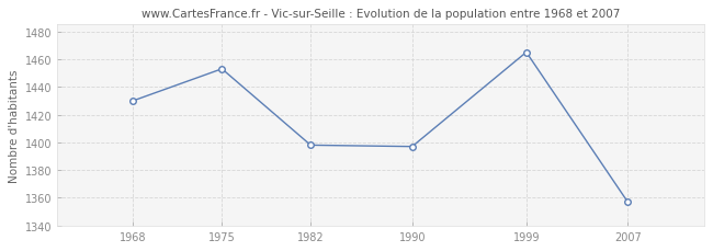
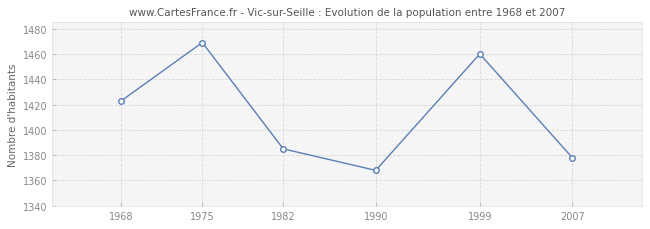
1968: 1430 -> 1423
1975: 1453 -> 1469
1982: 1398 -> 1385
1990: 1397 -> 1368
1999: 1465 -> 1460
2007: 1357 -> 1378
